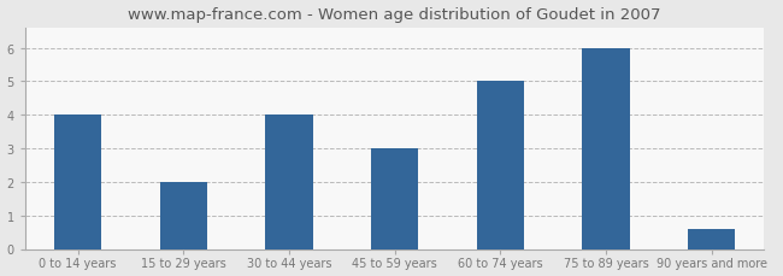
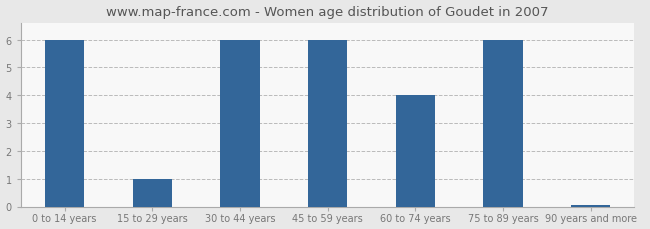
0 to 14 years: 4.00 -> 6.00
15 to 29 years: 2.00 -> 1.00
30 to 44 years: 4.00 -> 6.00
45 to 59 years: 3.00 -> 6.00
60 to 74 years: 5.00 -> 4.00
90 years and more: 0.60 -> 0.05
